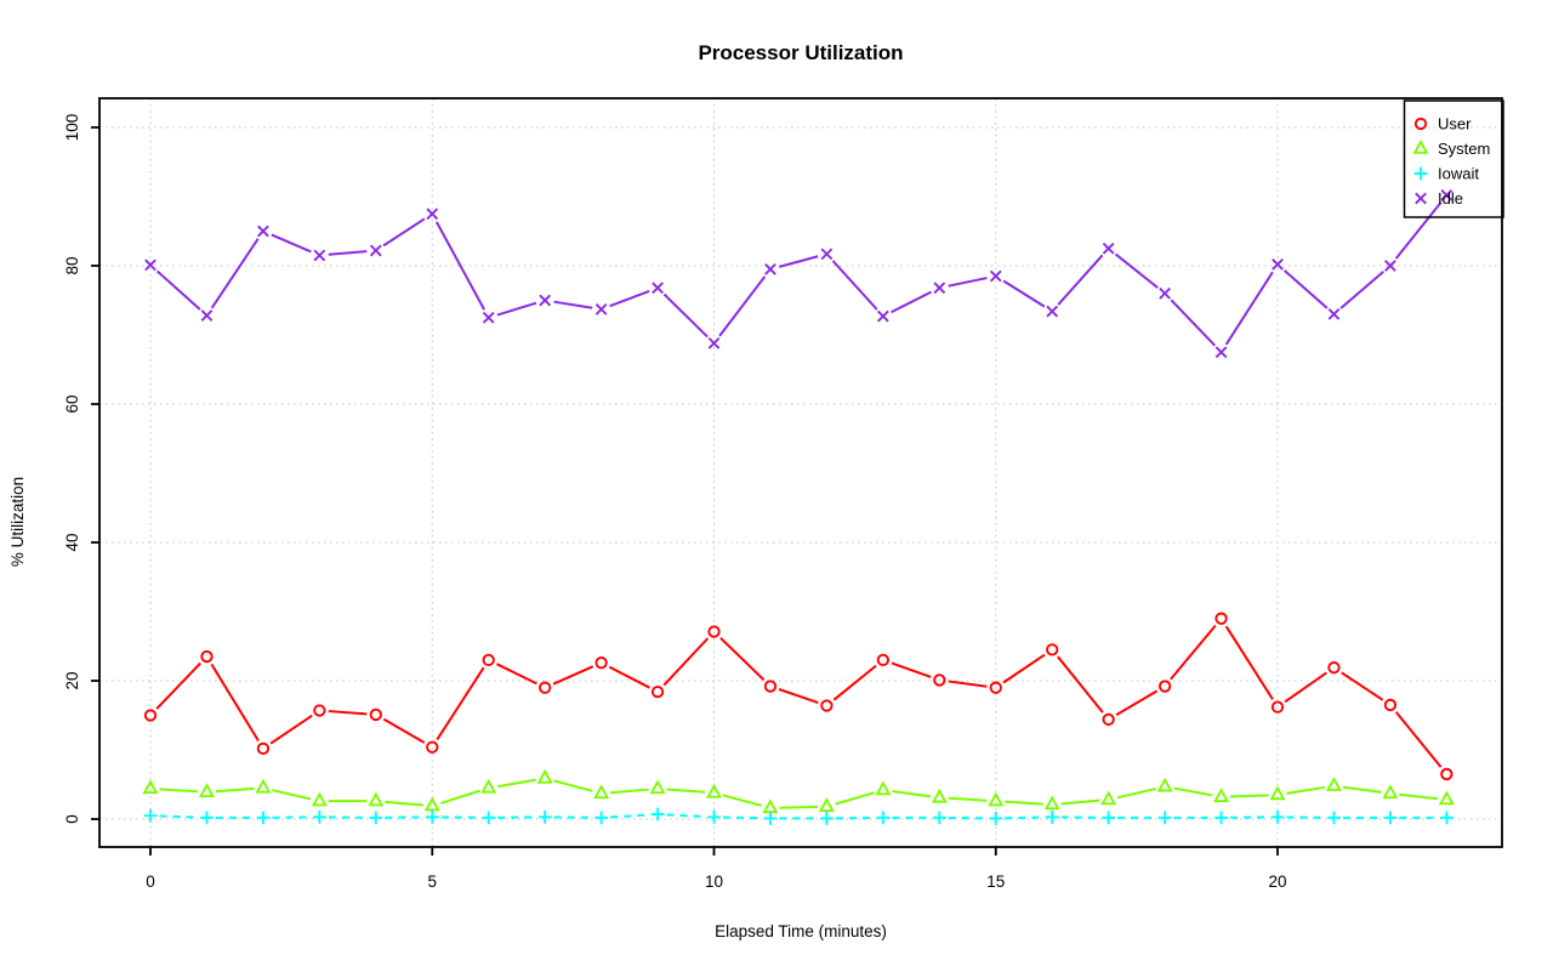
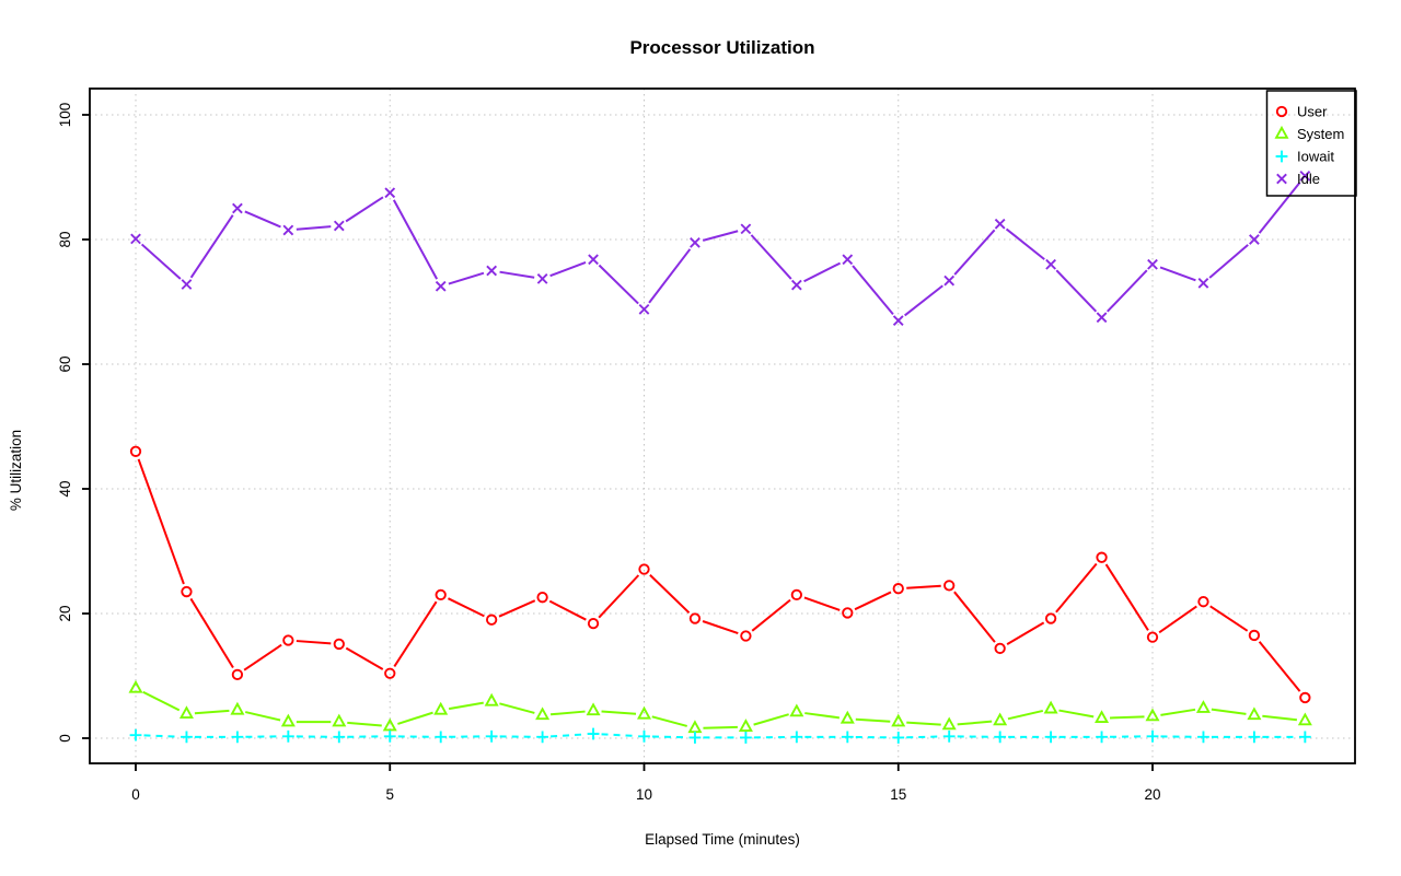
User/0: 15 -> 46
System/0: 4 -> 8
User/15: 19 -> 24
Idle/15: 78 -> 67
Idle/20: 80 -> 76
